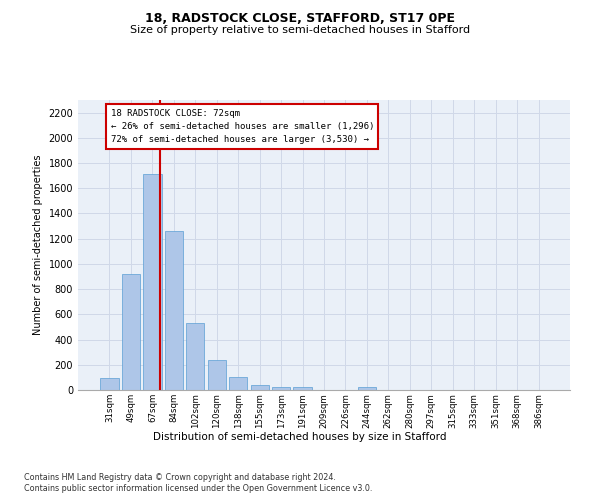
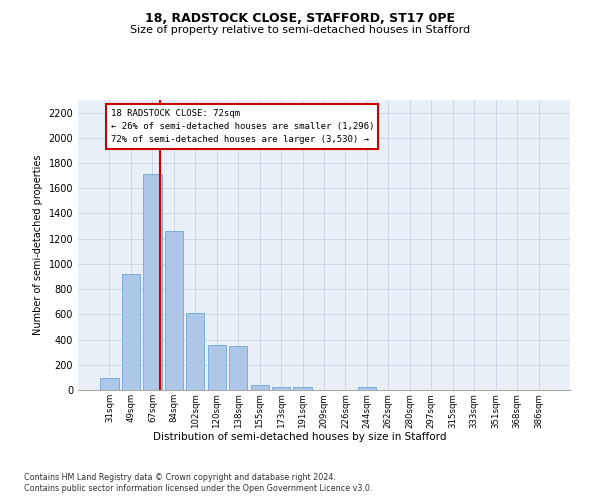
102sqm: 530 -> 610
120sqm: 240 -> 360
138sqm: 100 -> 350
